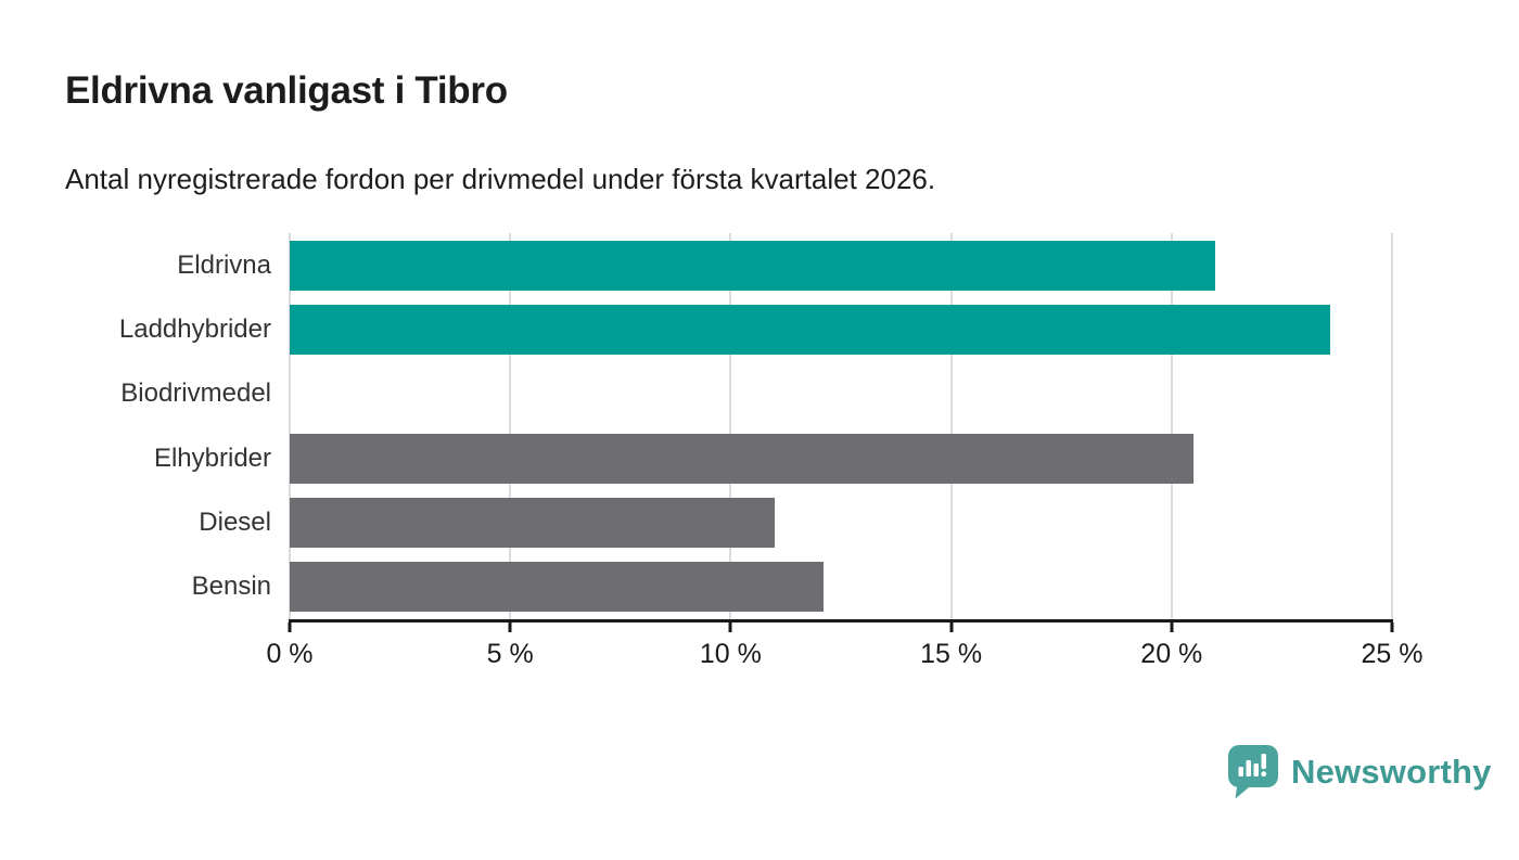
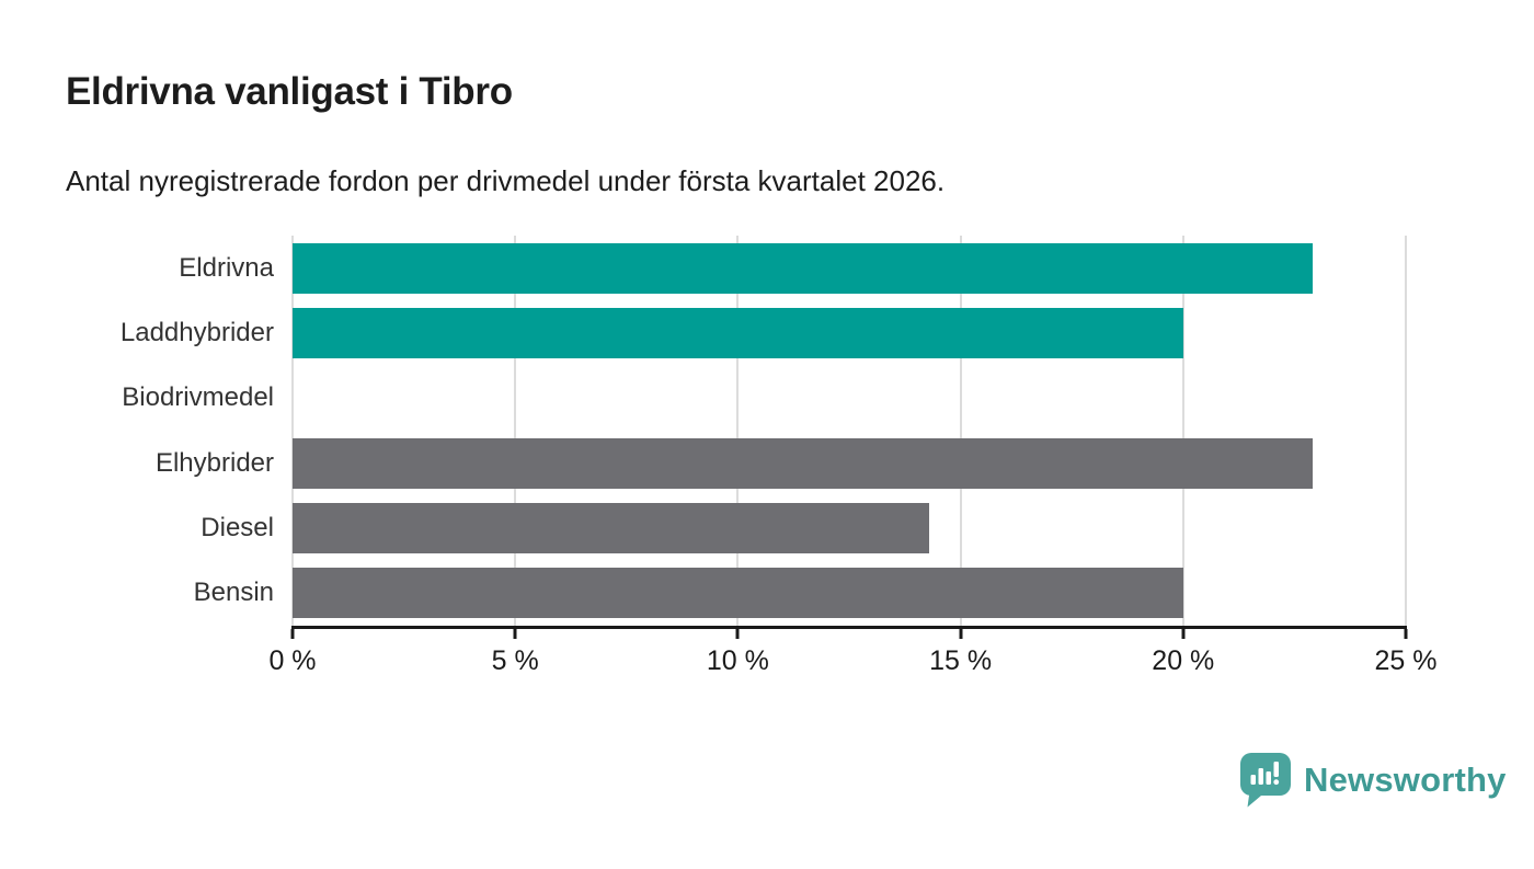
Eldrivna: 21.0% -> 22.9%
Laddhybrider: 23.6% -> 20.0%
Elhybrider: 20.5% -> 22.9%
Diesel: 11.0% -> 14.3%
Bensin: 12.1% -> 20.0%
